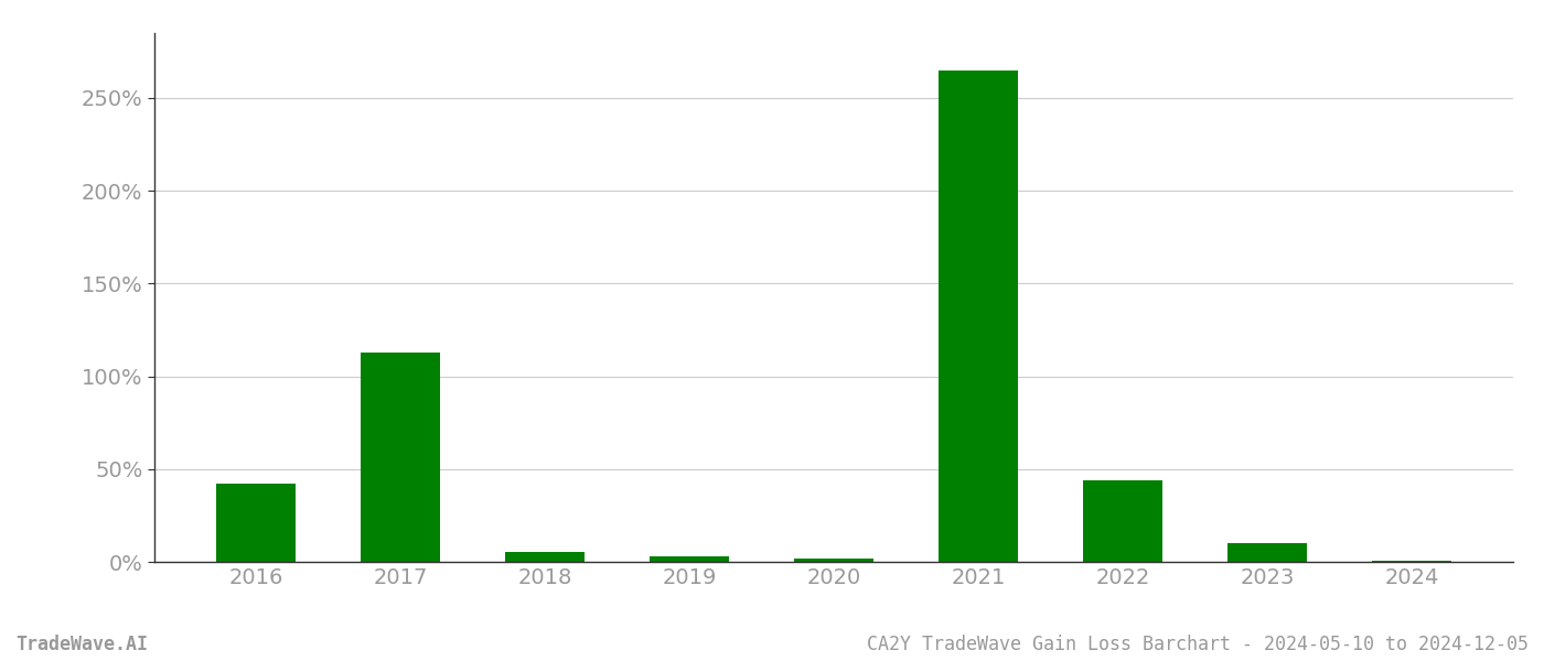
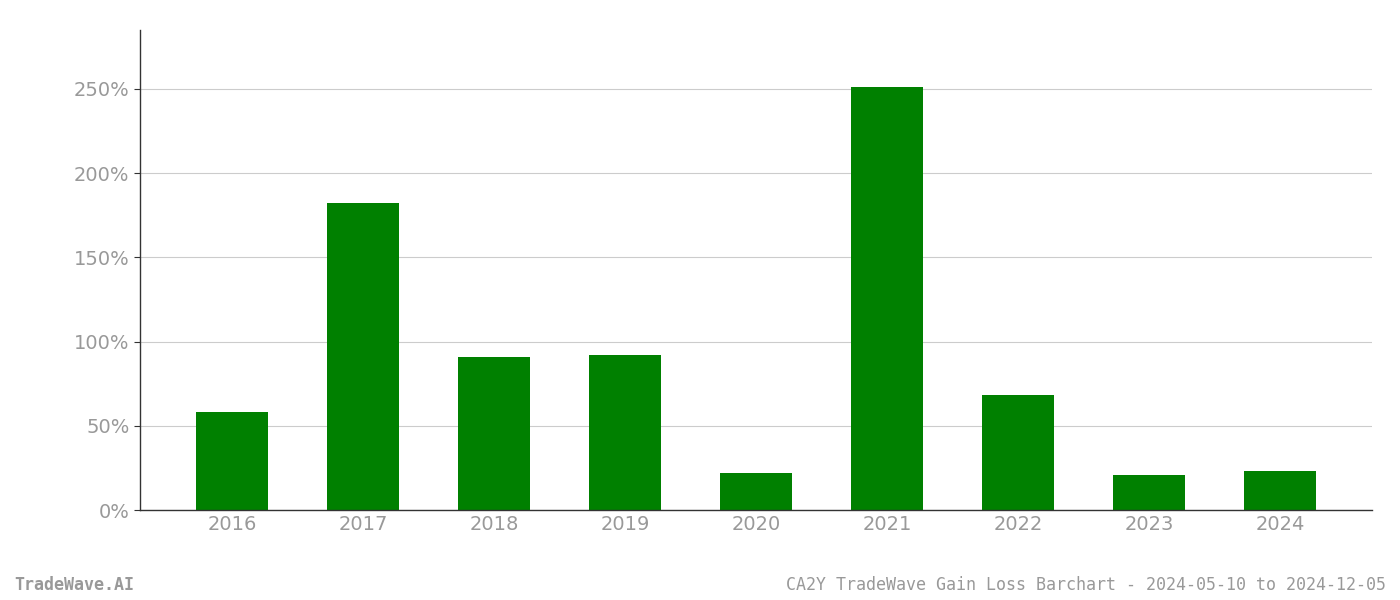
2016: 42% -> 58%
2017: 113% -> 182%
2018: 6% -> 91%
2019: 3% -> 92%
2020: 1% -> 22%
2021: 265% -> 251%
2022: 44% -> 68%
2023: 10% -> 21%
2024: 1% -> 23%
